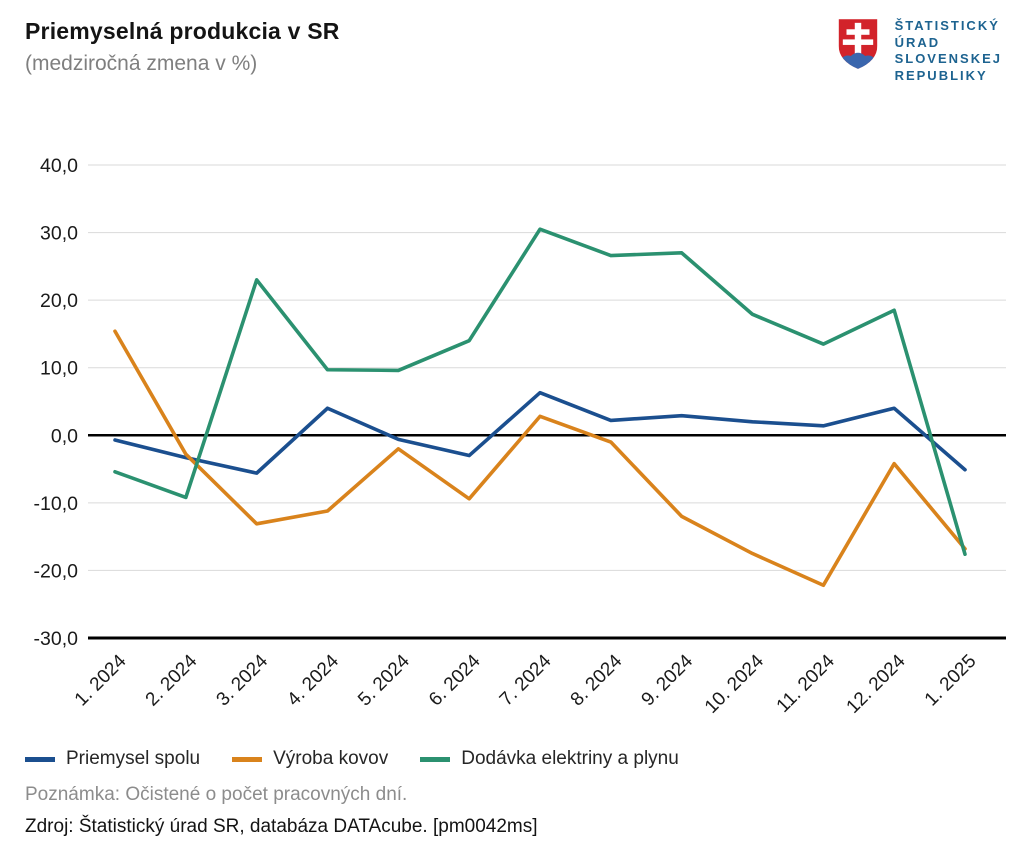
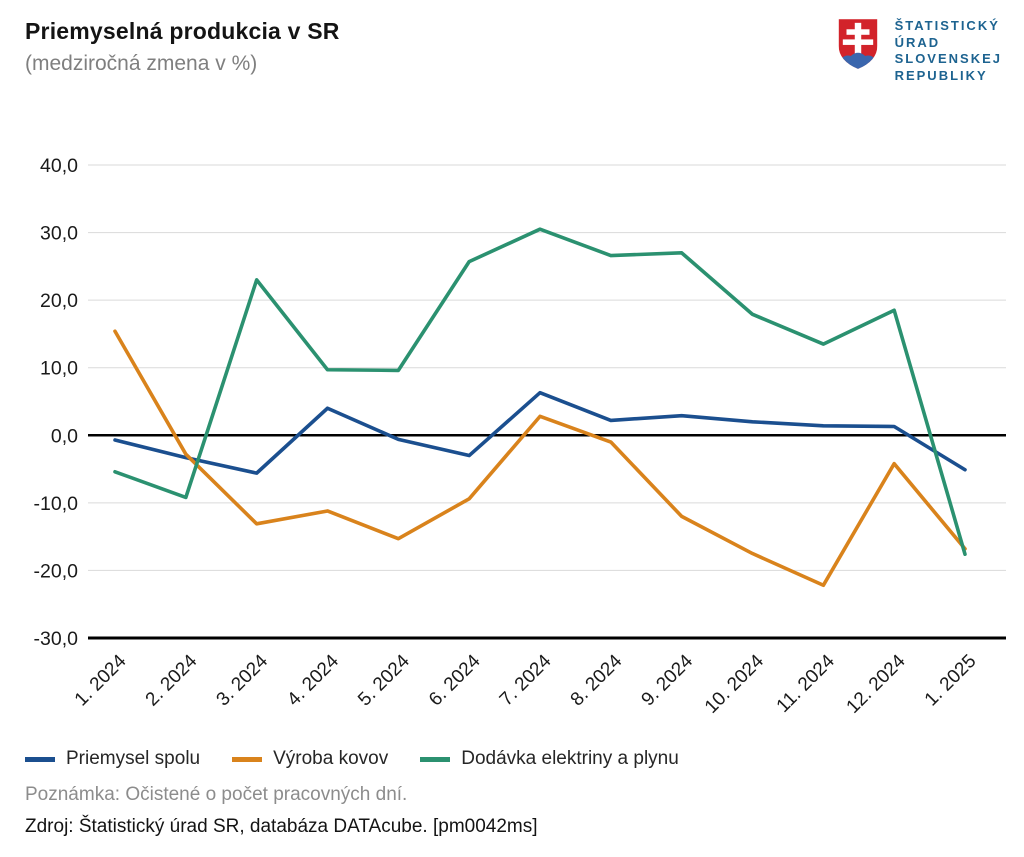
Výroba kovov/5. 2024: -2 -> -15
Dodávka elektriny a plynu/6. 2024: 14 -> 26
Priemysel spolu/12. 2024: 4 -> 1
